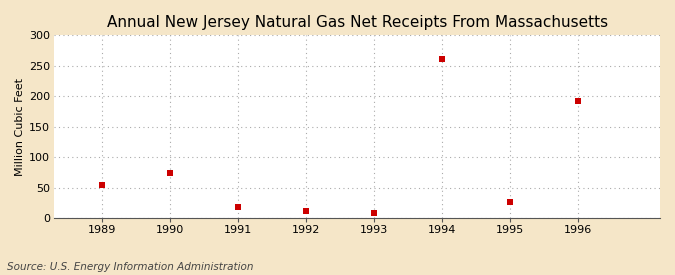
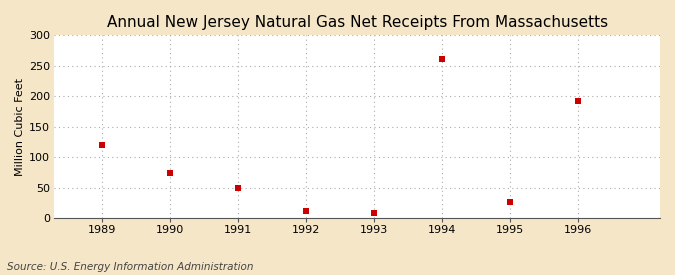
1989: 54 -> 120
1991: 18 -> 49
